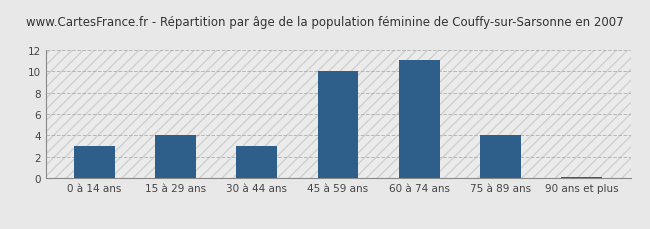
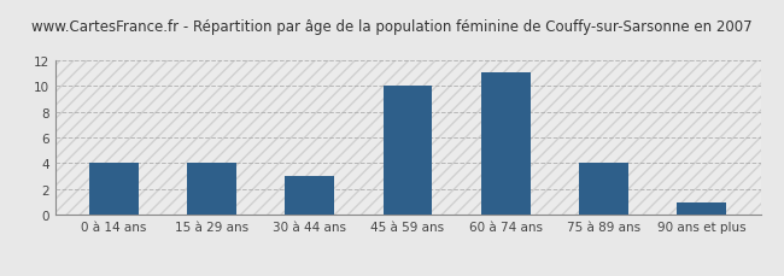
0 à 14 ans: 3.0 -> 4.0
90 ans et plus: 0.1 -> 1.0
